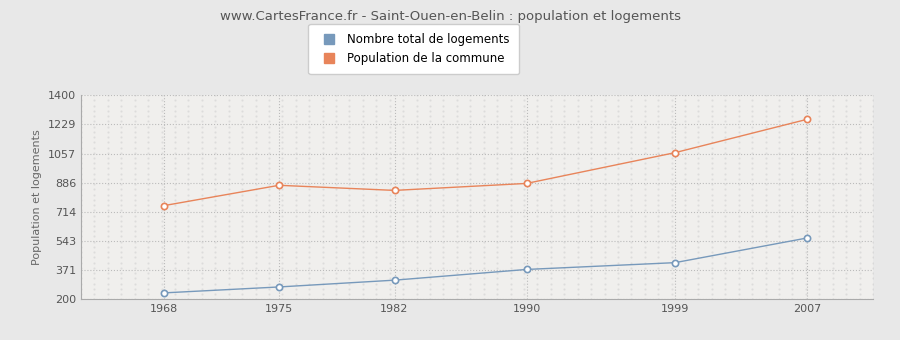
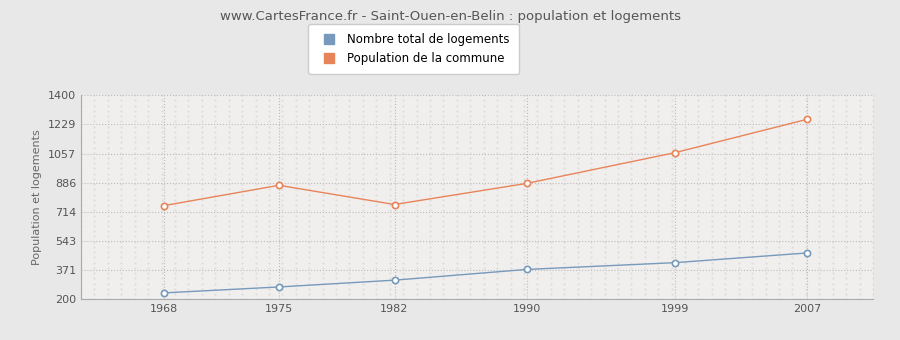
Population de la commune/1982: 840 -> 760
Nombre total de logements/2007: 560 -> 470
